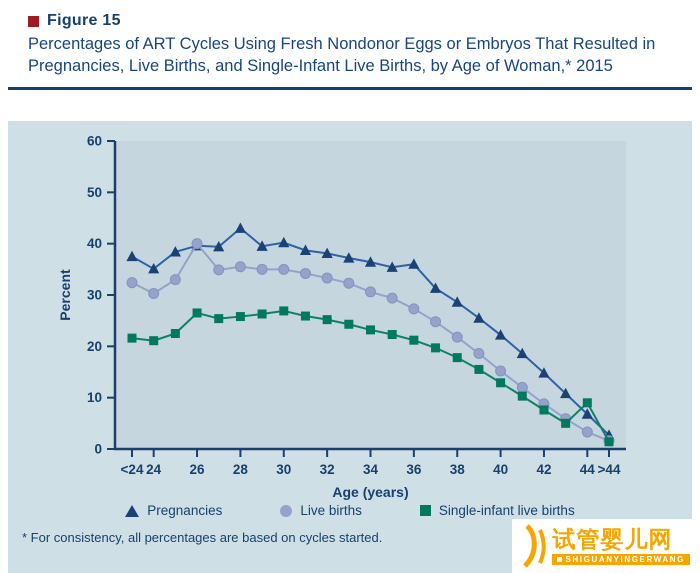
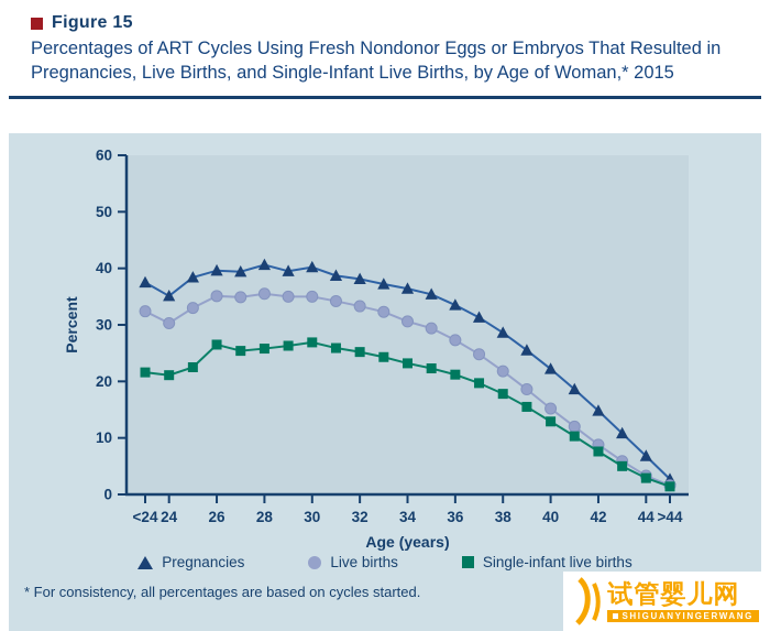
Live births/26: 40 -> 35
Pregnancies/28: 43 -> 41
Pregnancies/36: 36 -> 34
Single-infant live births/44: 9 -> 3
